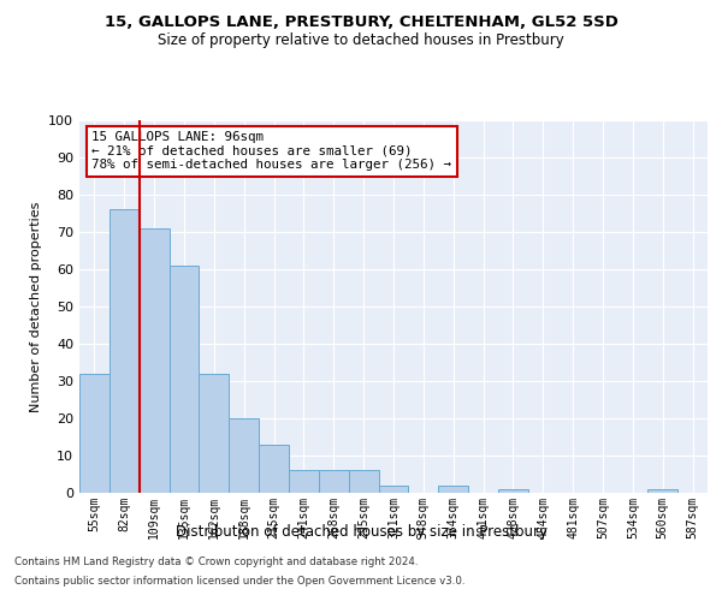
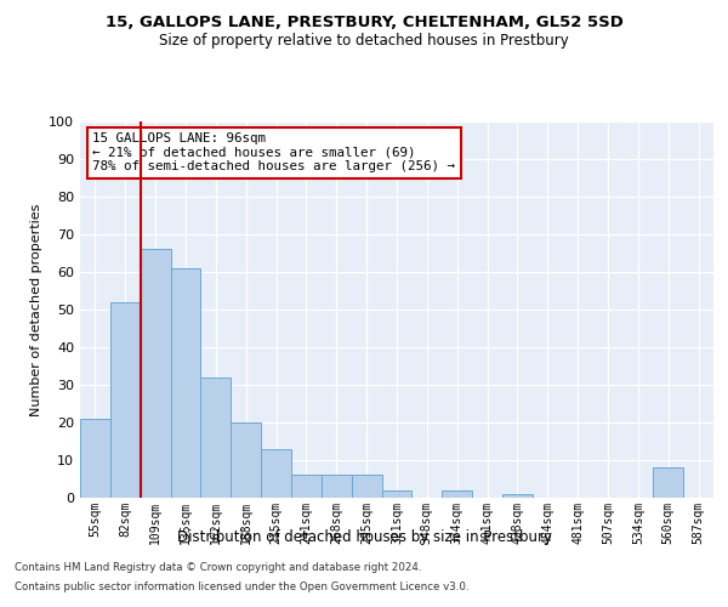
55sqm: 32 -> 21
82sqm: 76 -> 52
109sqm: 71 -> 66
560sqm: 1 -> 8
